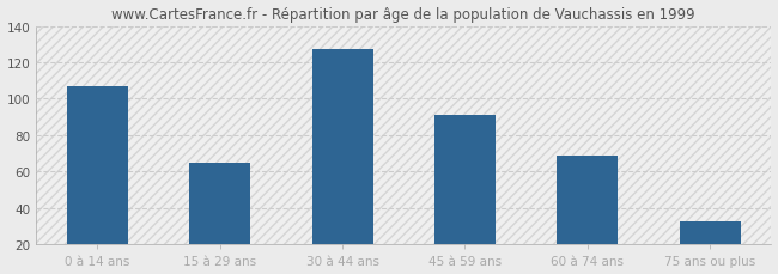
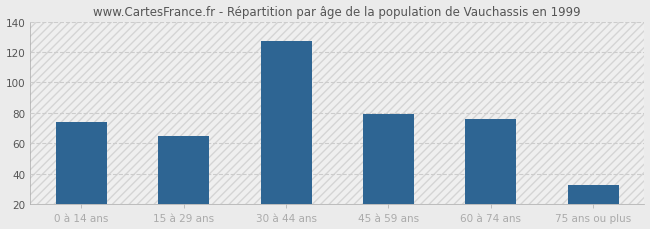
0 à 14 ans: 107 -> 74
45 à 59 ans: 91 -> 79
60 à 74 ans: 69 -> 76
